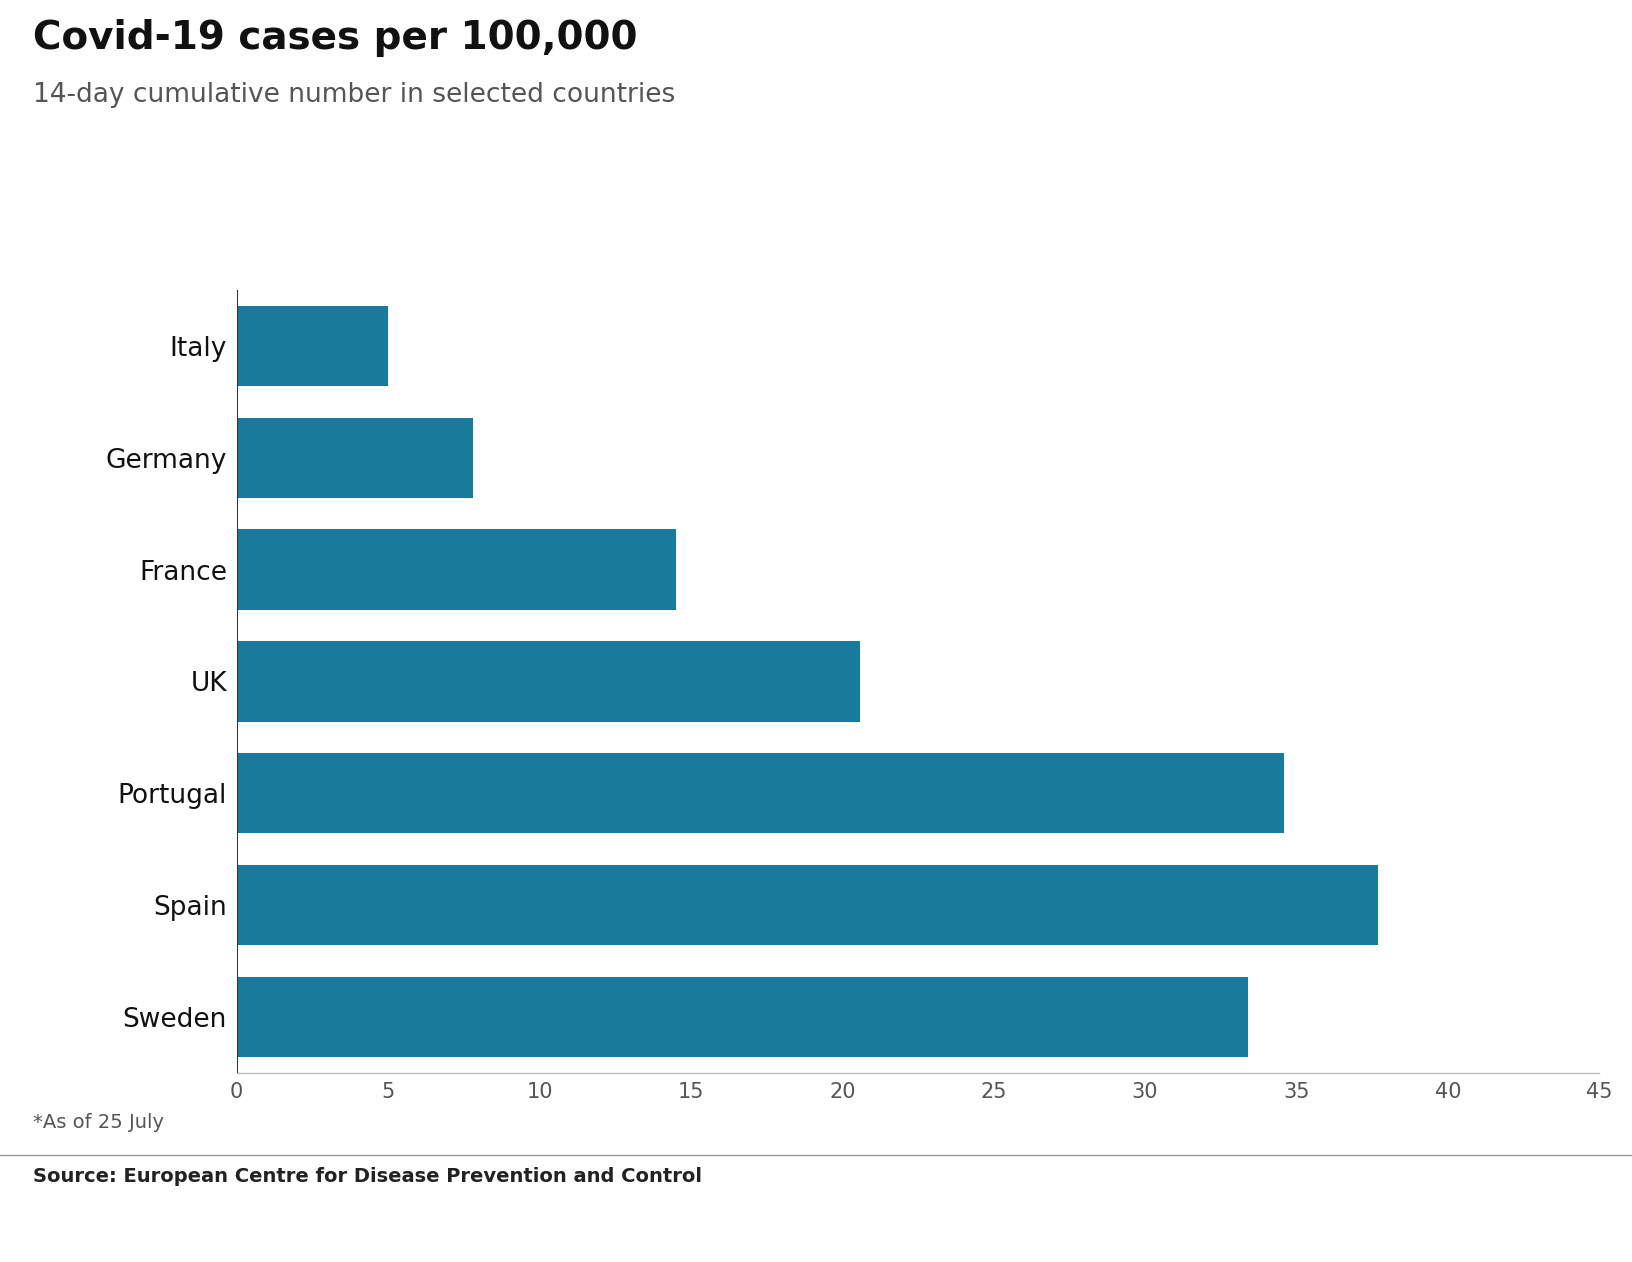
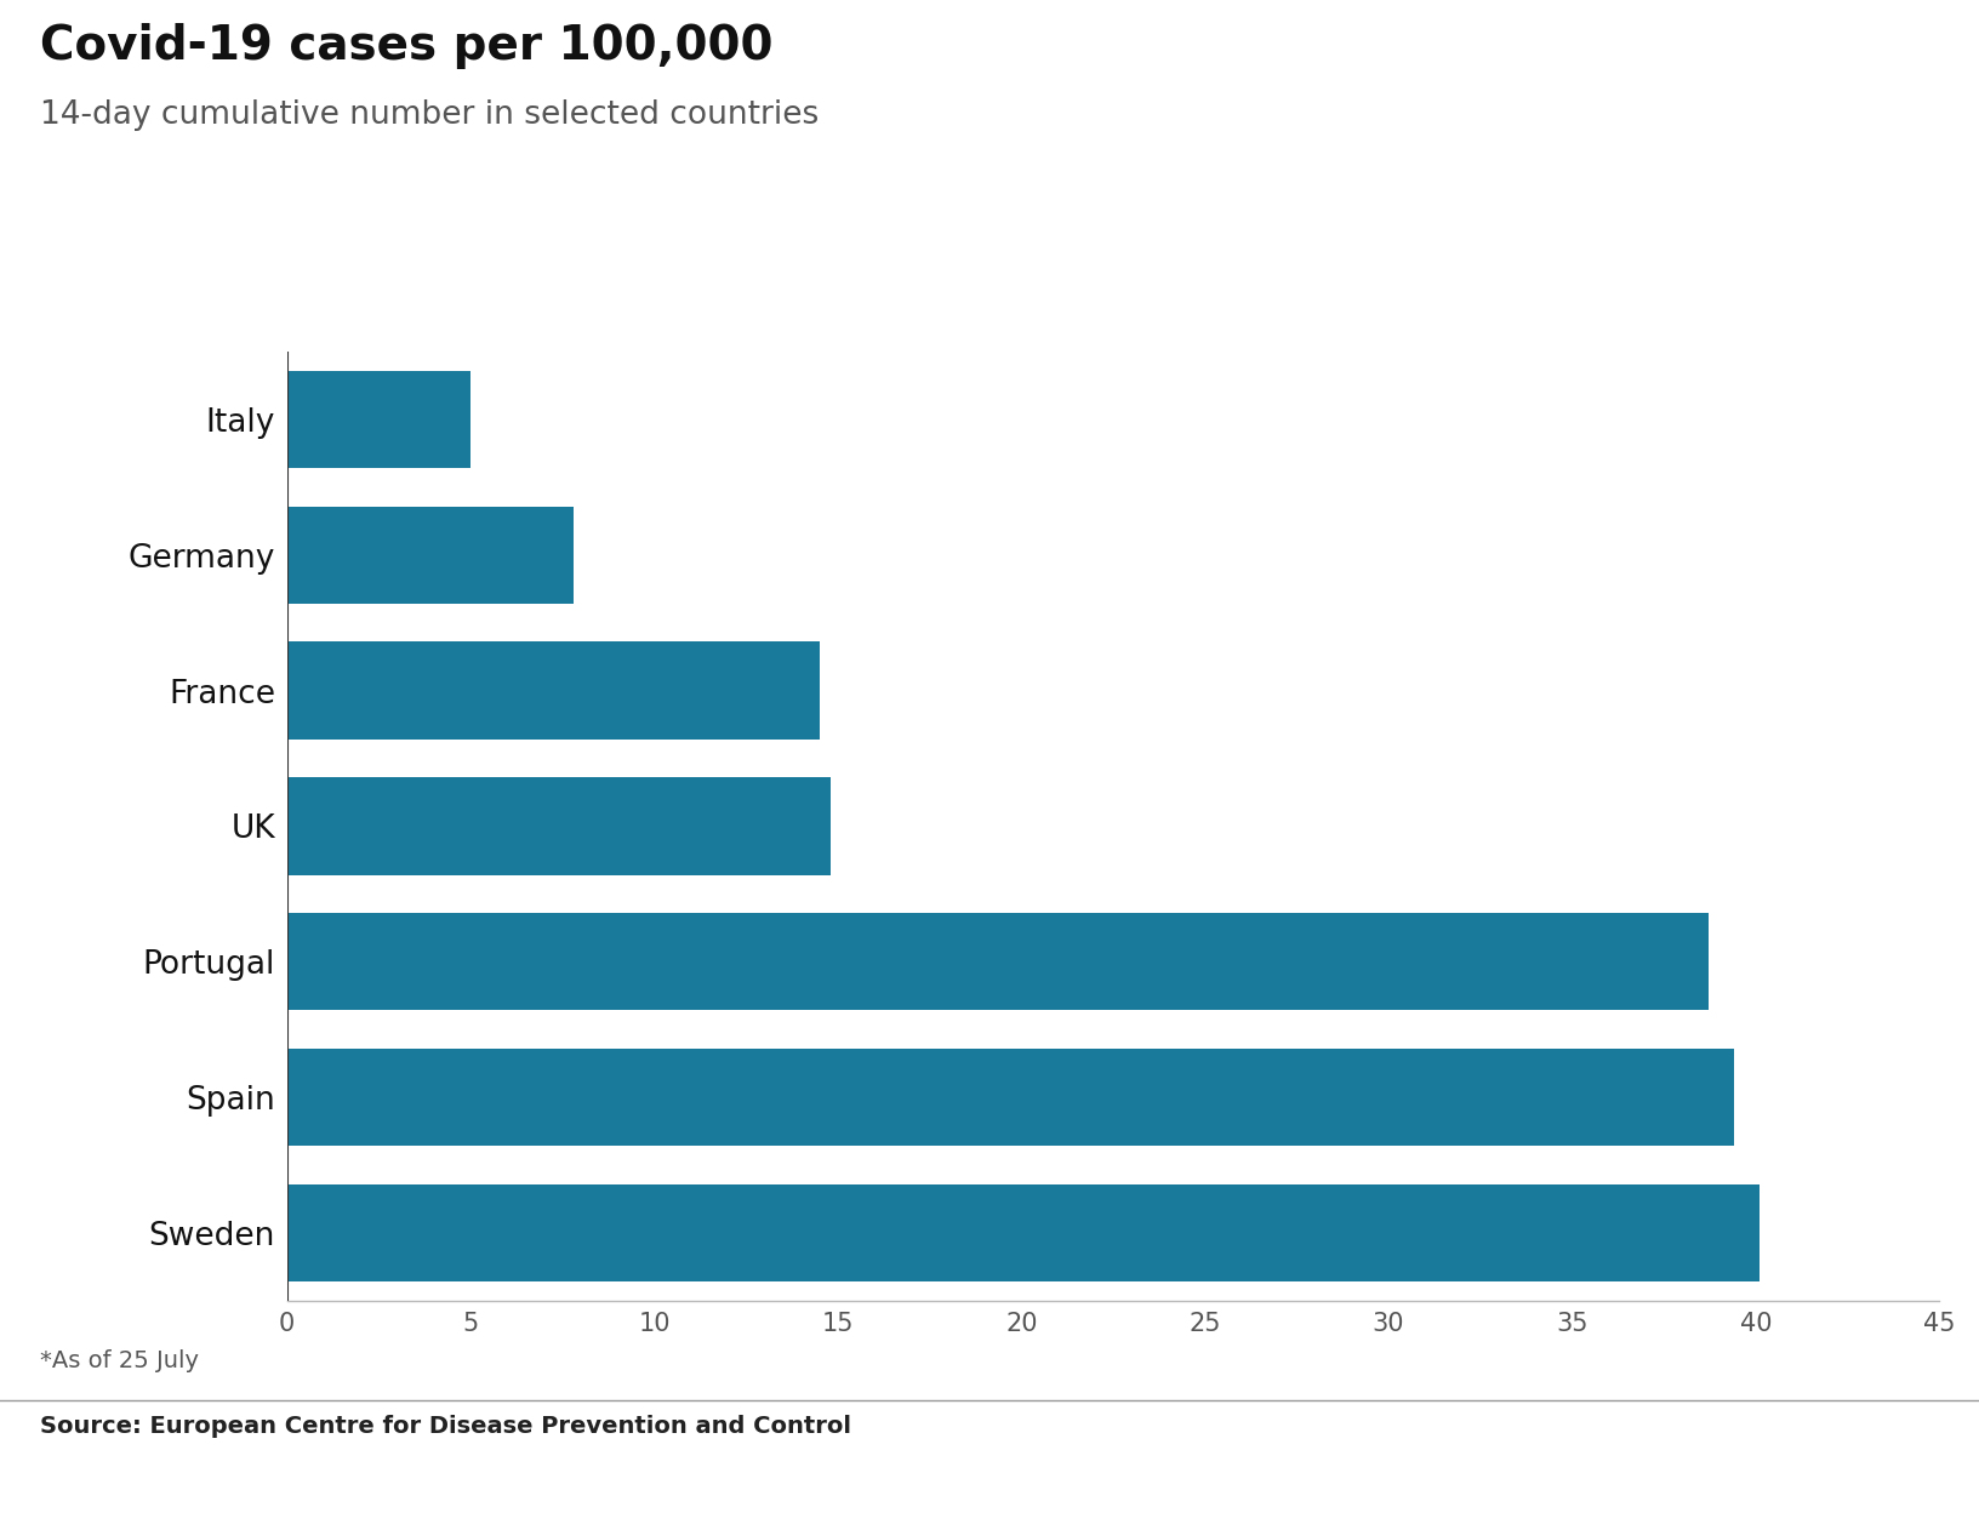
UK: 20.6 -> 14.8
Portugal: 34.6 -> 38.7
Spain: 37.7 -> 39.4
Sweden: 33.4 -> 40.1
